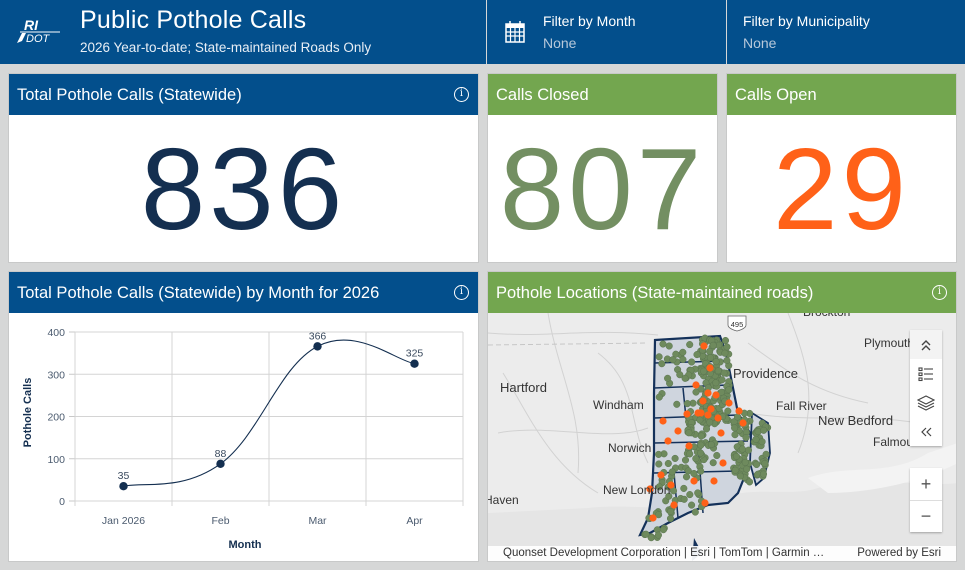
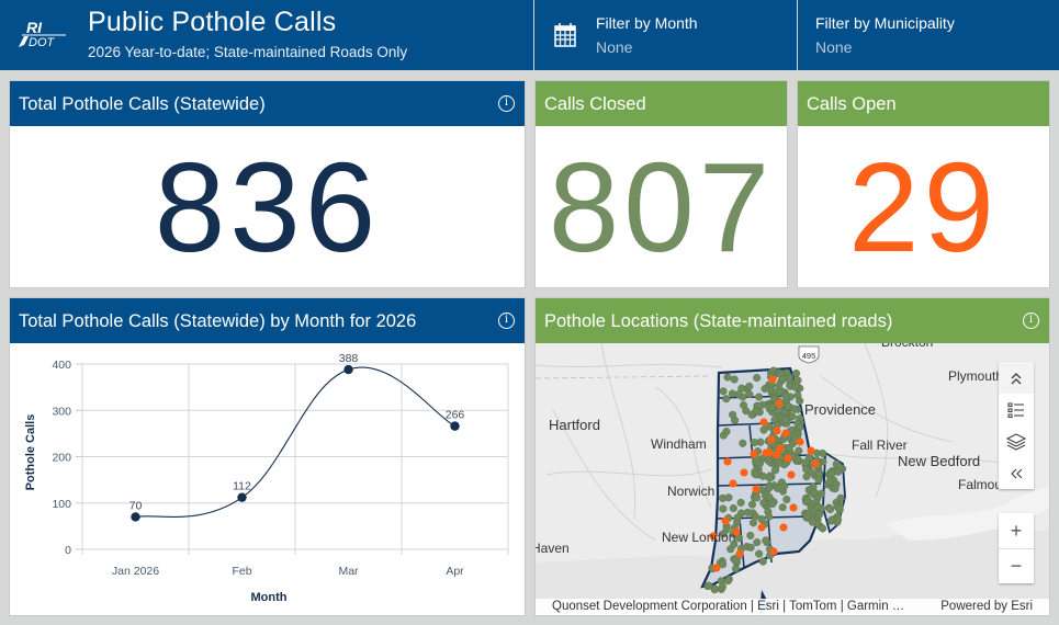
Jan 2026: 35 -> 70
Feb: 88 -> 112
Mar: 366 -> 388
Apr: 325 -> 266
